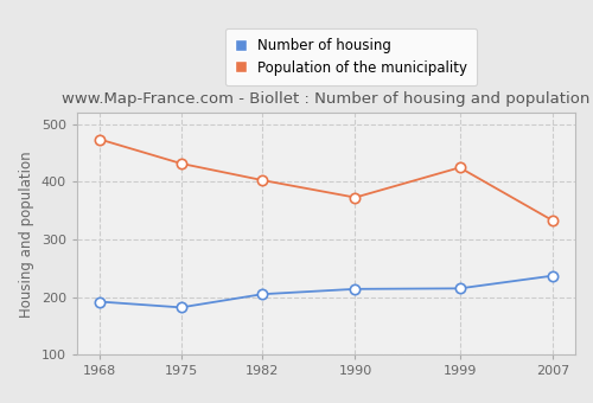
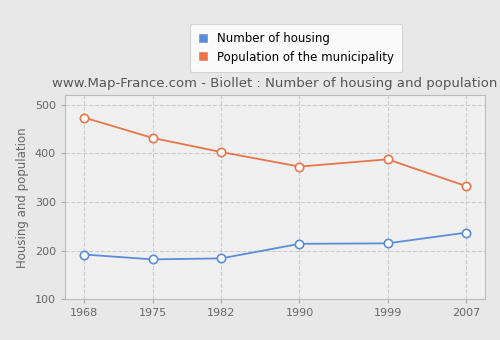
Number of housing/1982: 205 -> 184
Population of the municipality/1999: 425 -> 388
